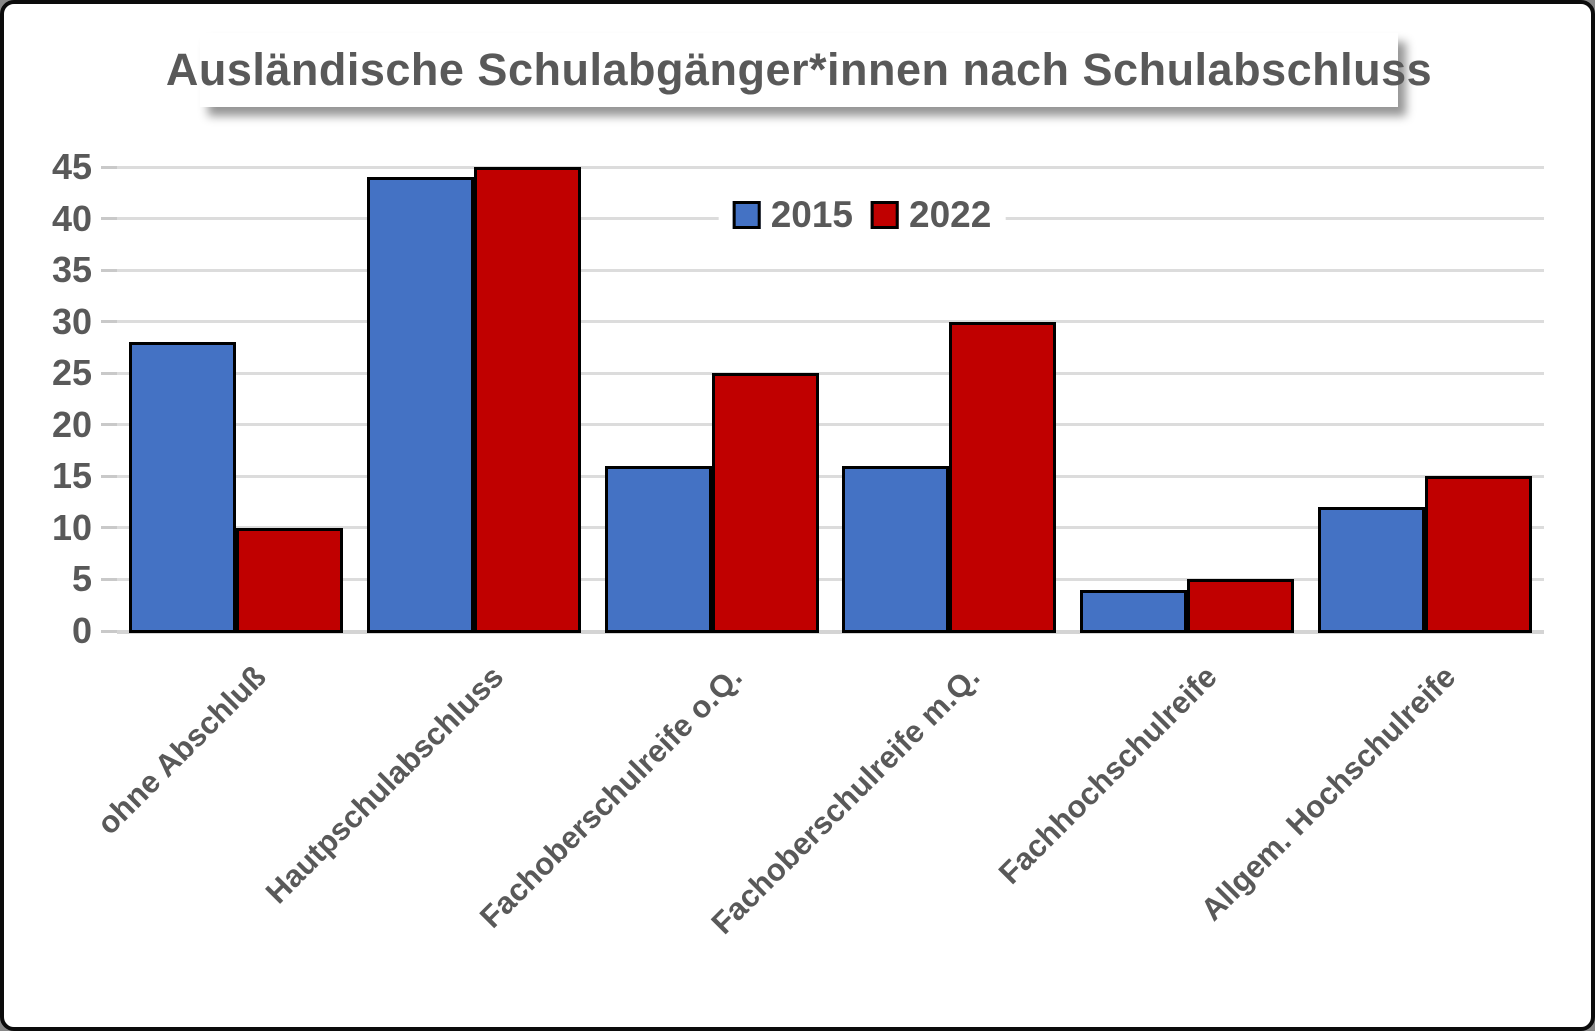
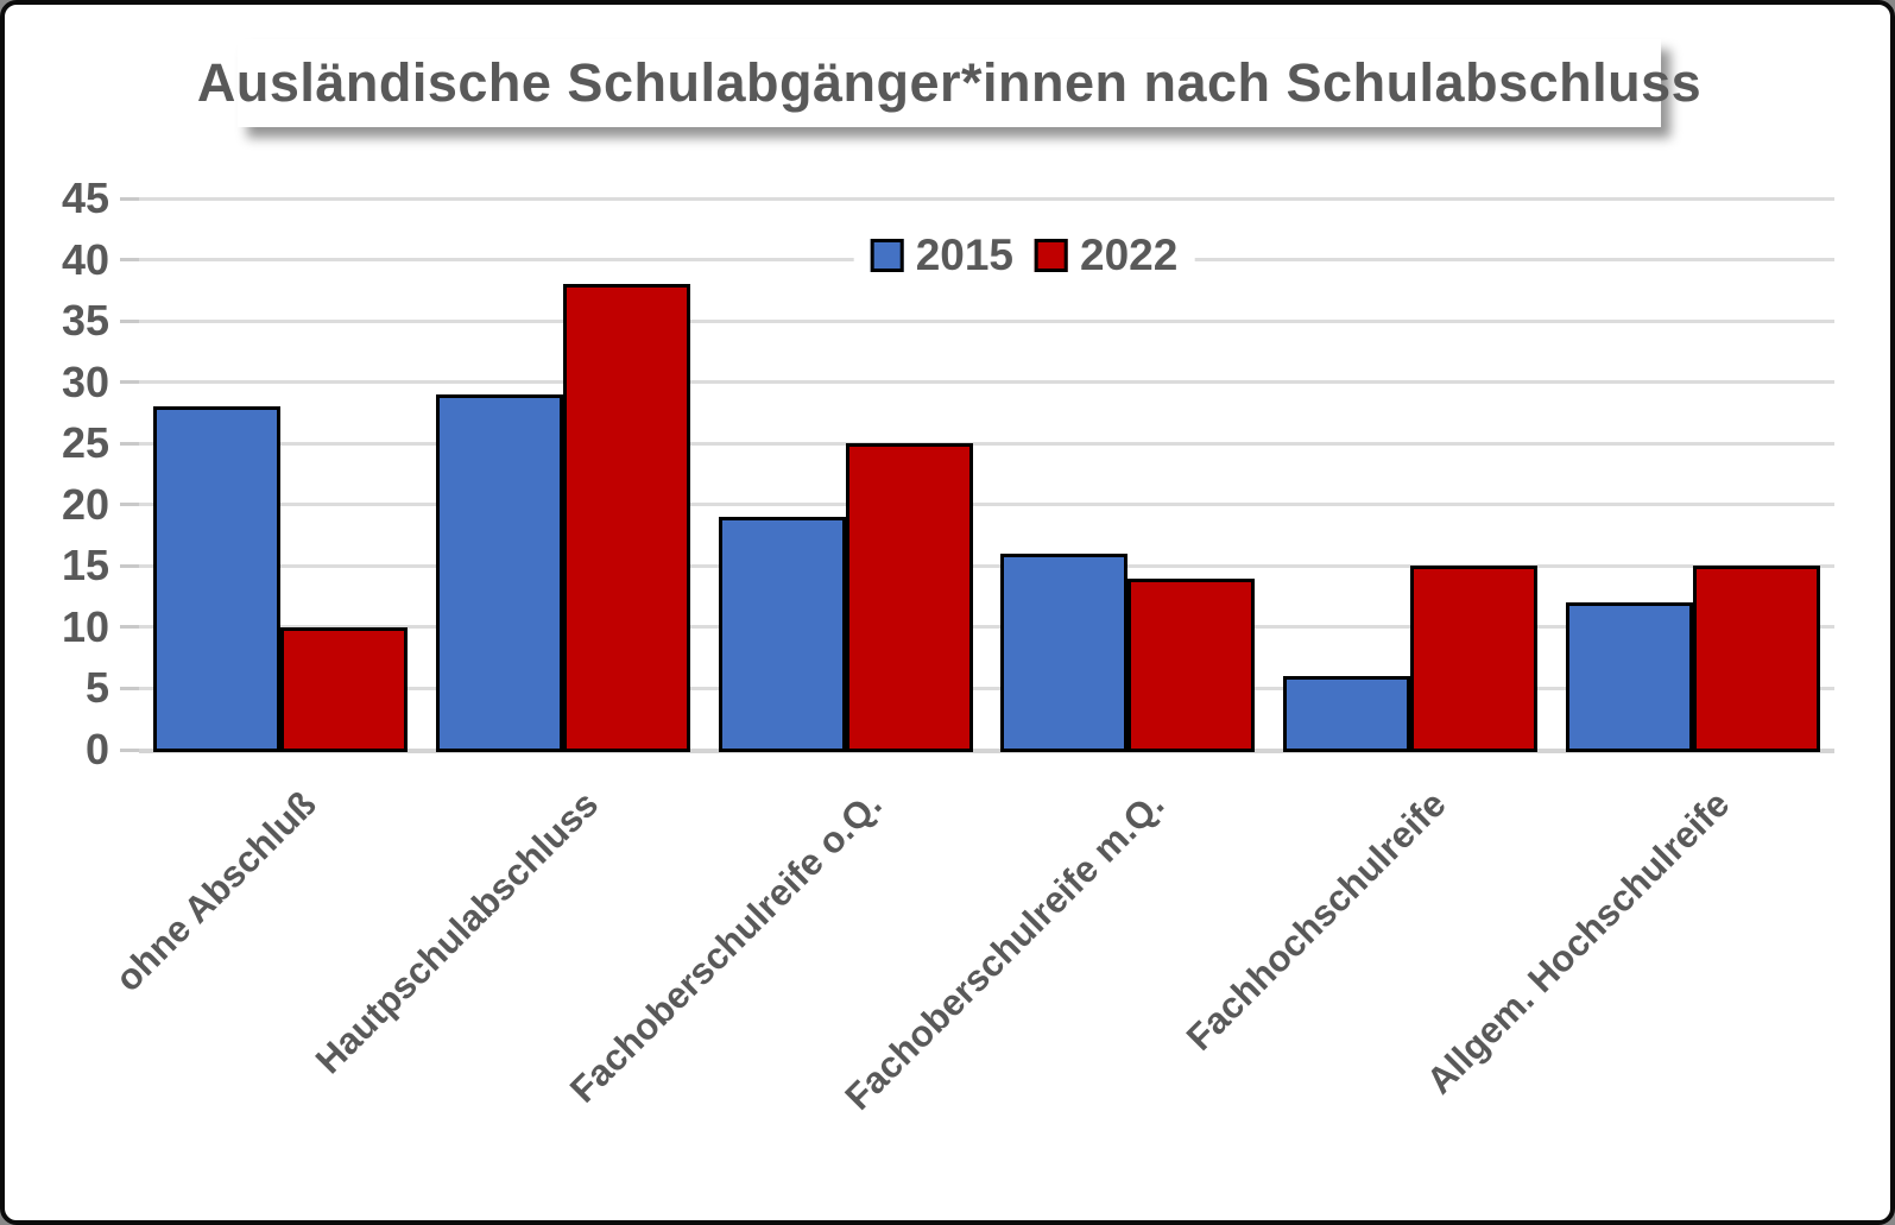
2015/Hautpschulabschluss: 44 -> 29
2022/Hautpschulabschluss: 45 -> 38
2015/Fachoberschulreife o.Q.: 16 -> 19
2022/Fachoberschulreife m.Q.: 30 -> 14
2015/Fachhochschulreife: 4 -> 6
2022/Fachhochschulreife: 5 -> 15
